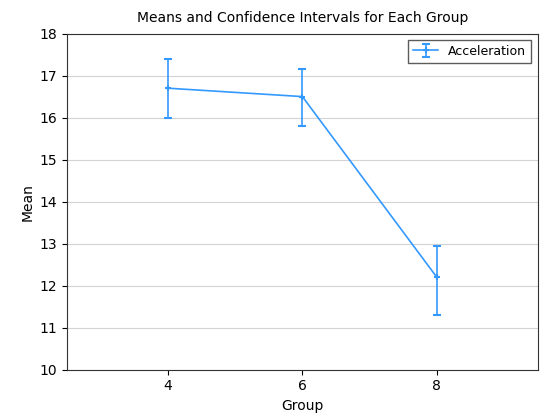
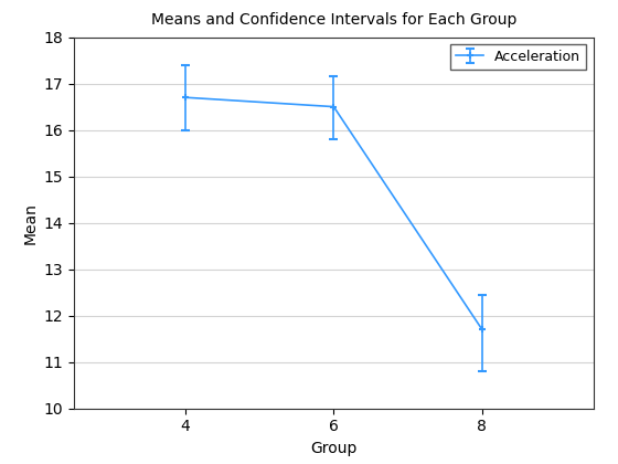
8: 12.2 -> 11.7
